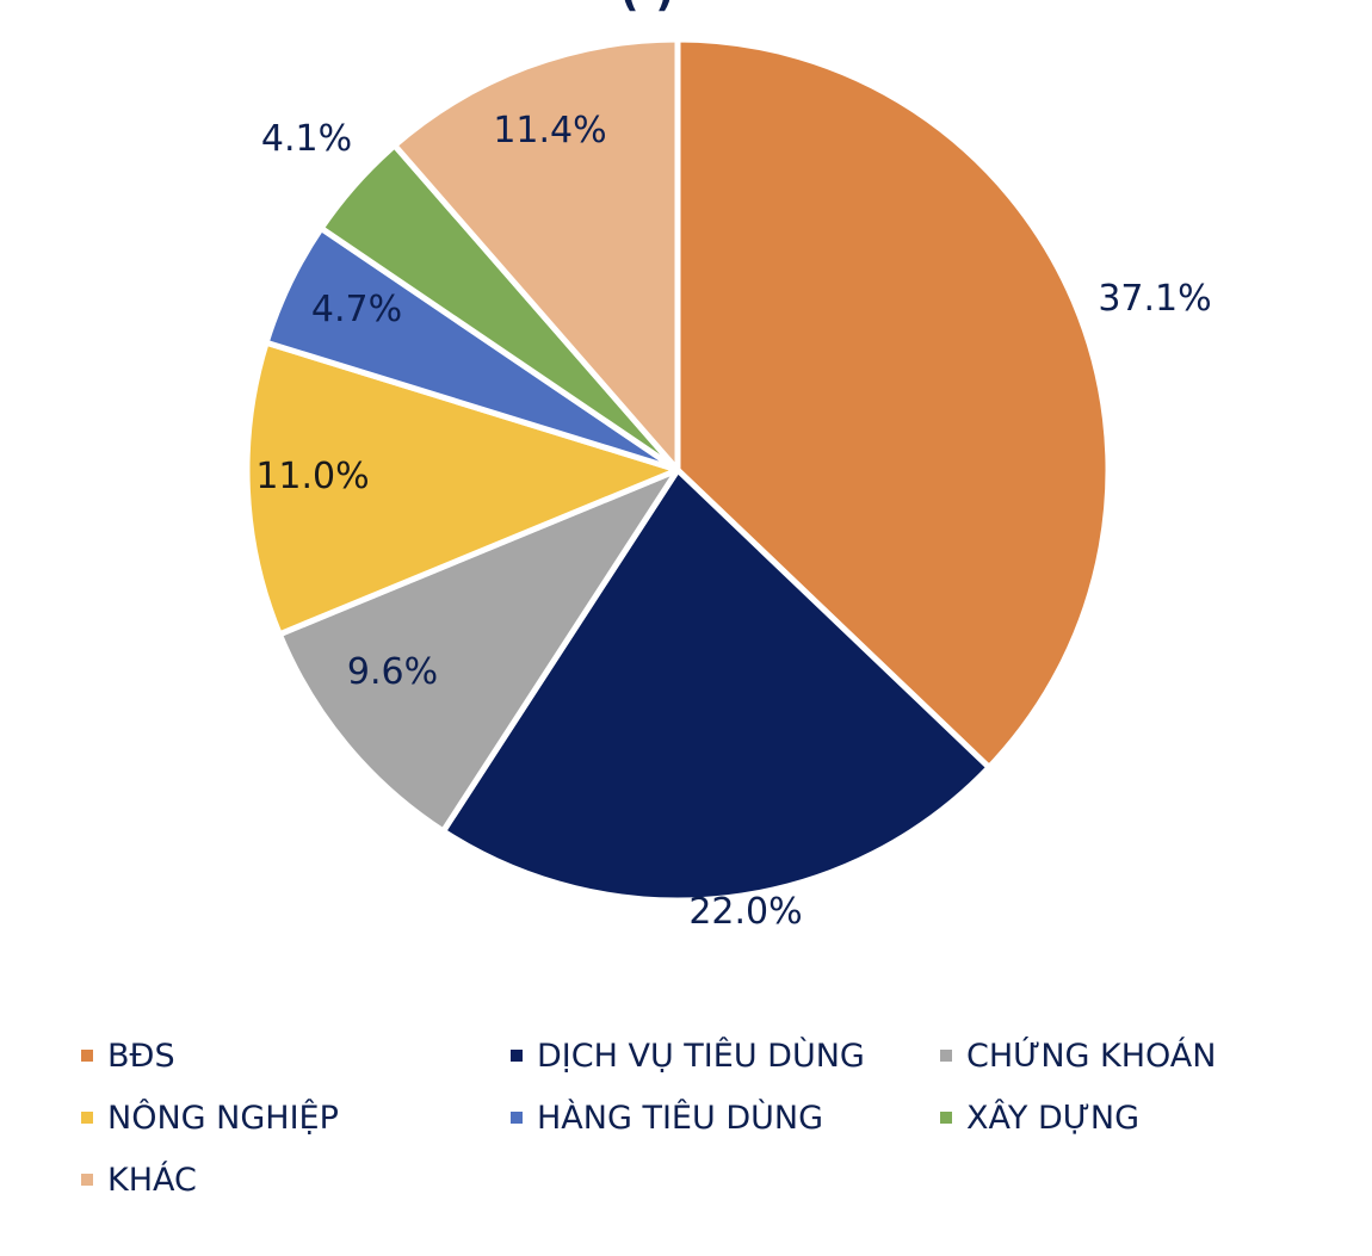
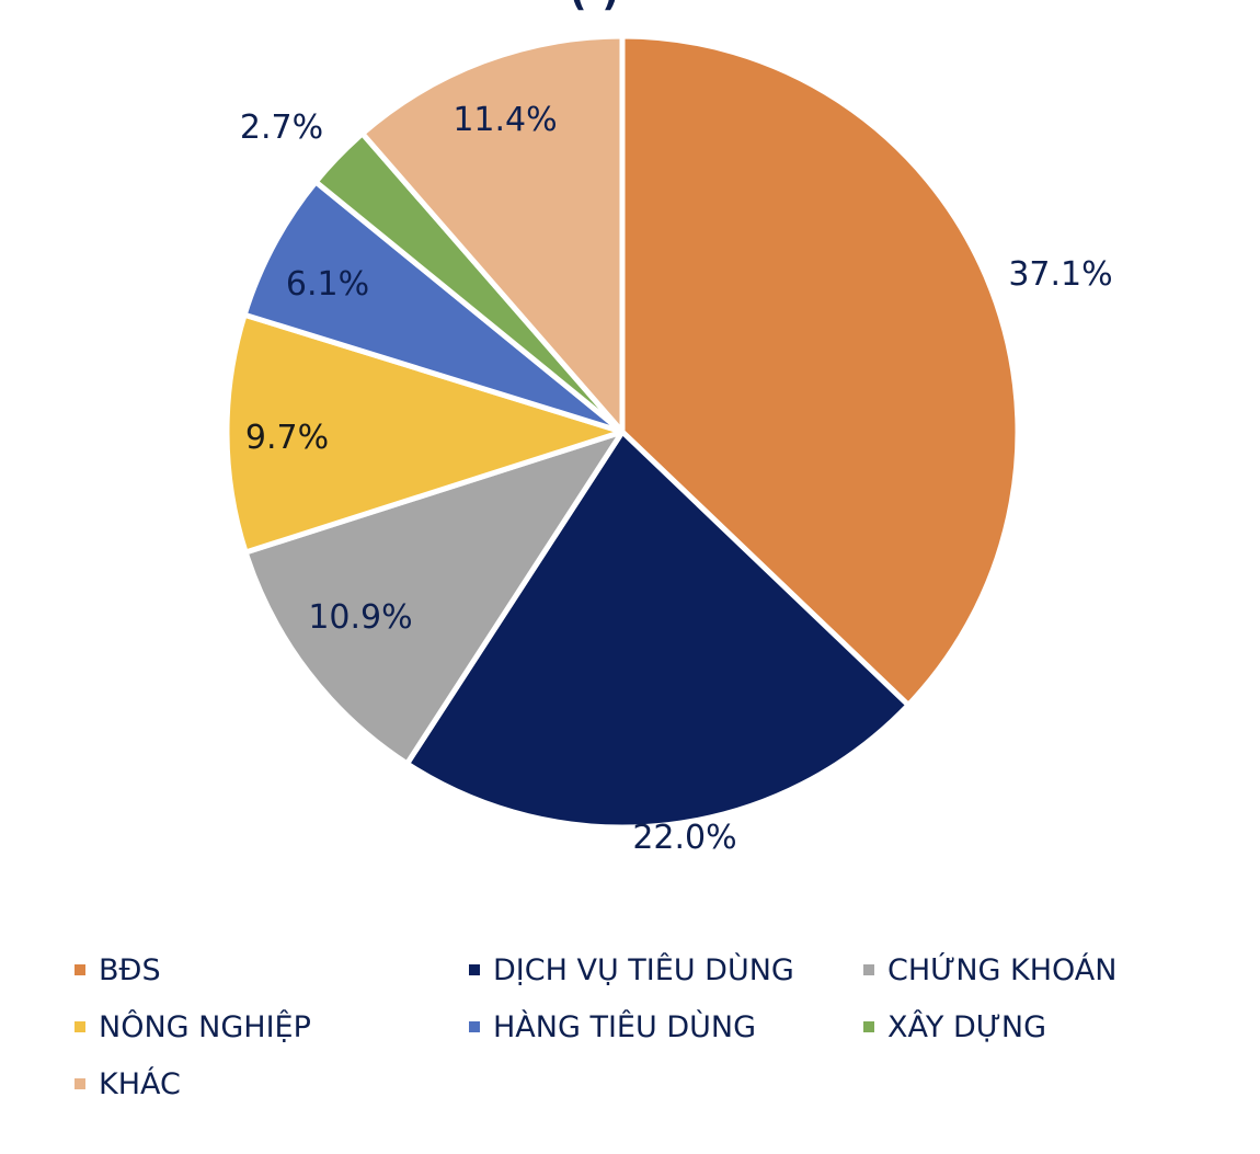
CHỨNG KHOÁN: 9.6% -> 10.9%
NÔNG NGHIỆP: 11.0% -> 9.7%
HÀNG TIÊU DÙNG: 4.7% -> 6.1%
XÂY DỰNG: 4.1% -> 2.7%
